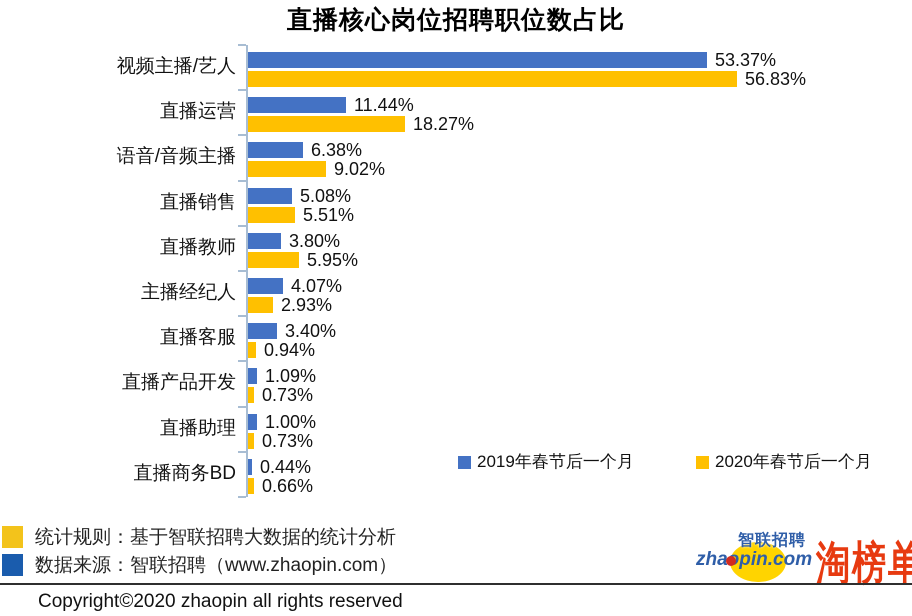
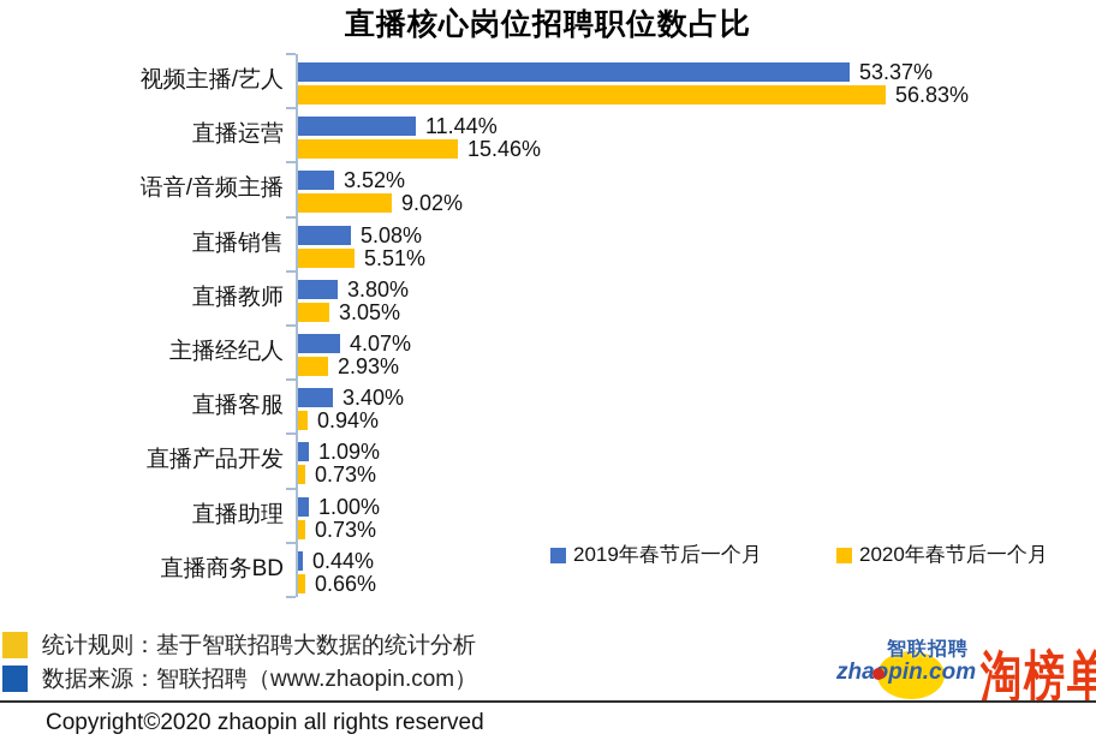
2020年春节后一个月/直播运营: 18.27% -> 15.46%
2019年春节后一个月/语音/音频主播: 6.38% -> 3.52%
2020年春节后一个月/直播教师: 5.95% -> 3.05%
